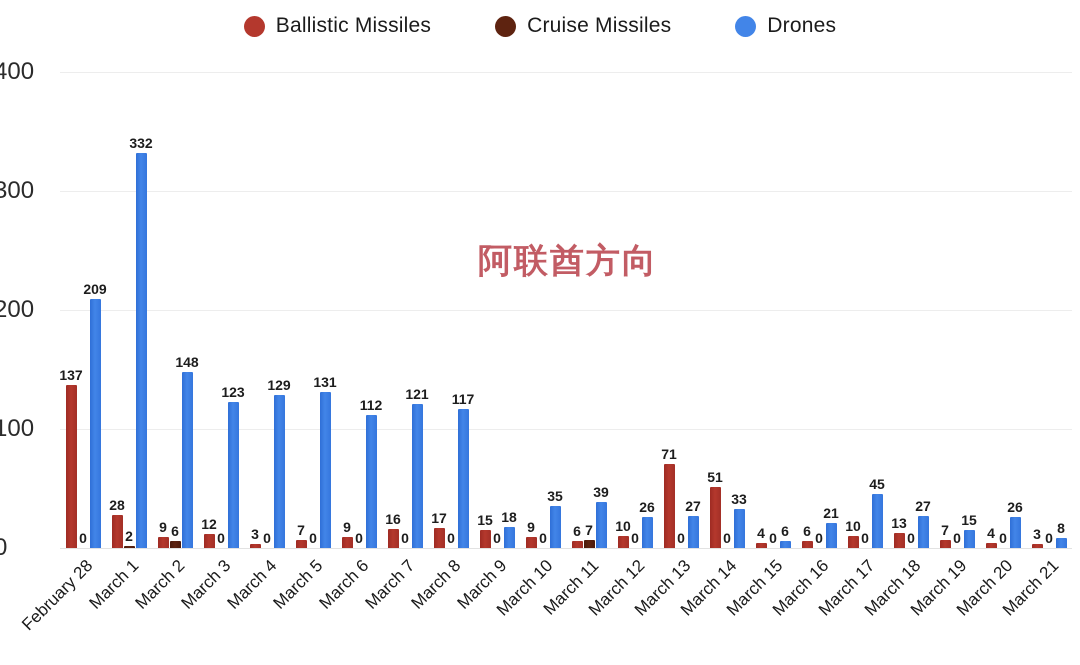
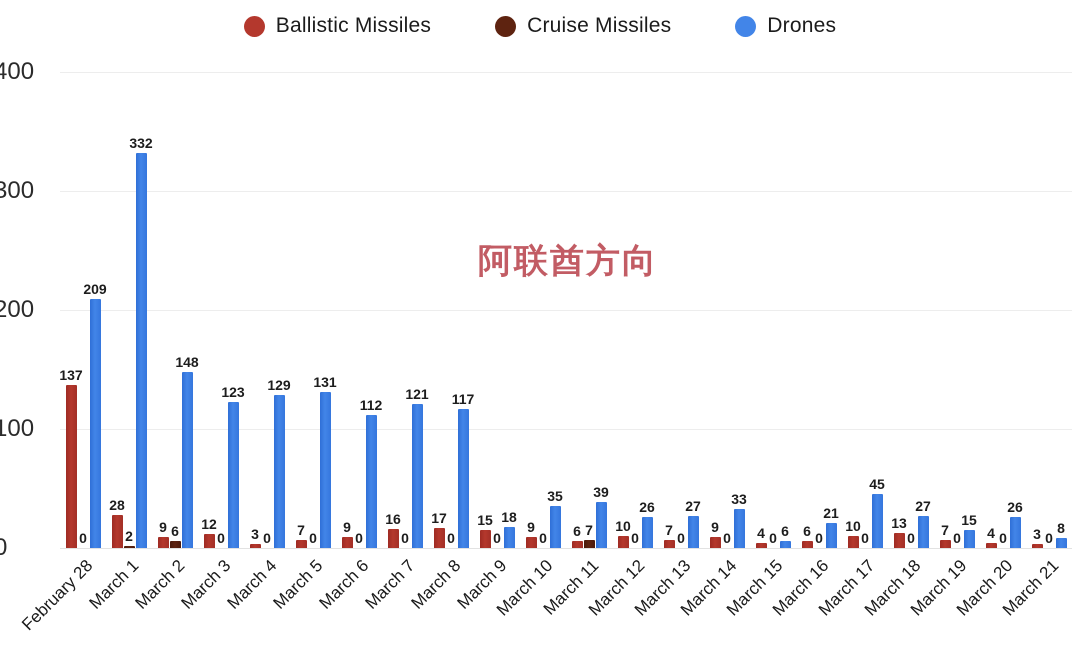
Ballistic Missiles/March 13: 71 -> 7
Ballistic Missiles/March 14: 51 -> 9
